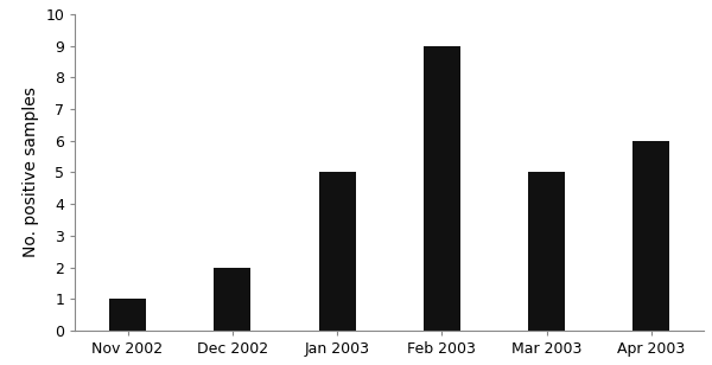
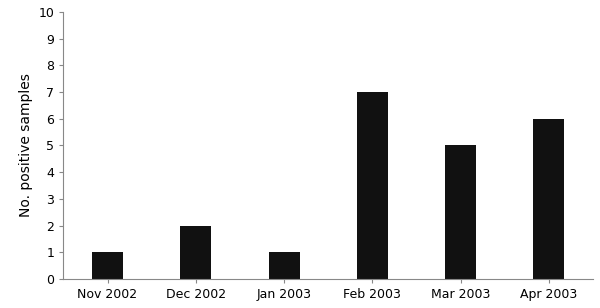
Jan 2003: 5 -> 1
Feb 2003: 9 -> 7
